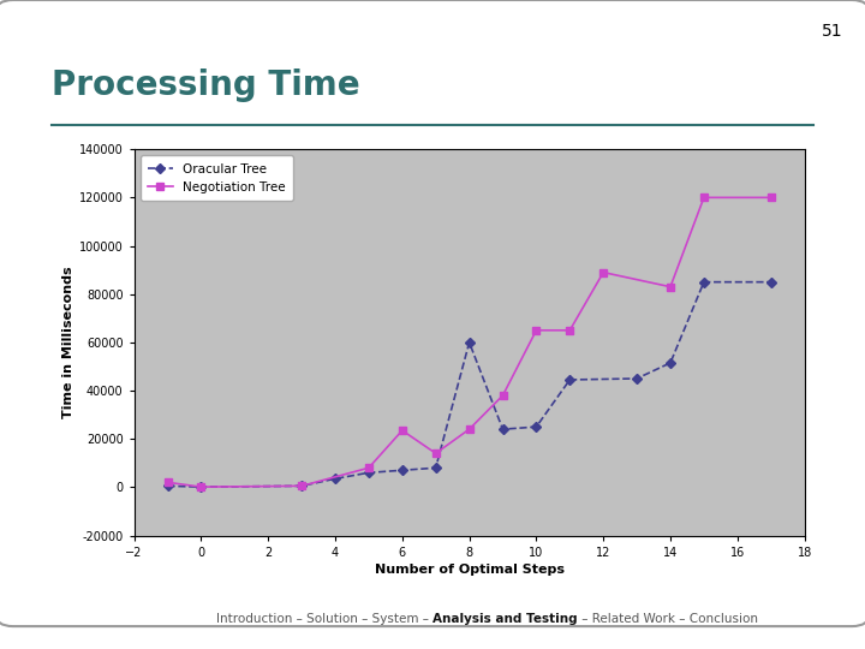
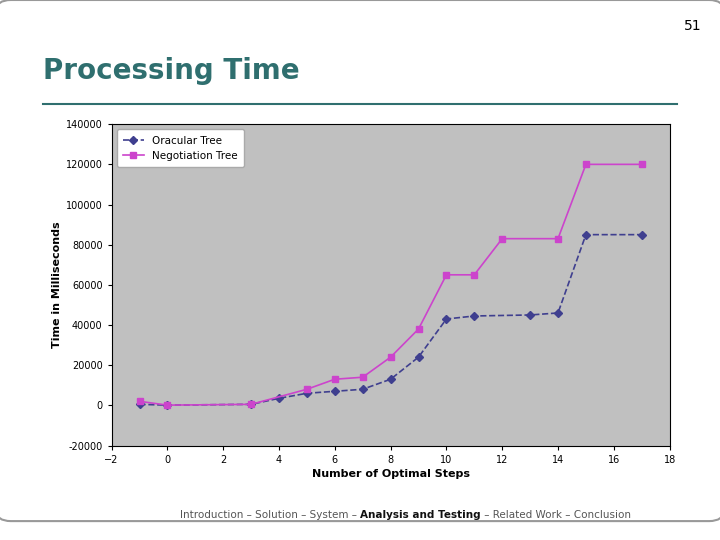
Negotiation Tree/6: 23500 -> 13000
Oracular Tree/8: 60000 -> 13000
Oracular Tree/10: 25000 -> 43000
Negotiation Tree/12: 89000 -> 83000
Oracular Tree/14: 51500 -> 46000
